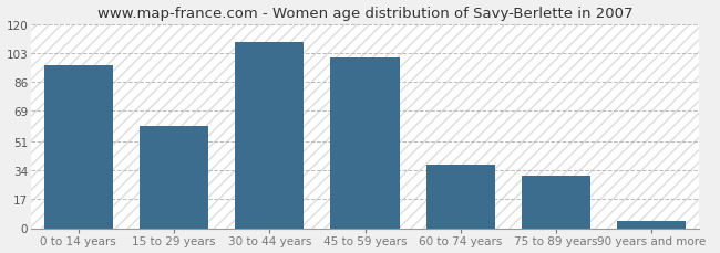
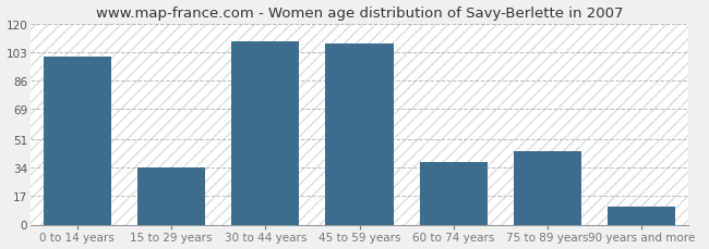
0 to 14 years: 96 -> 100
15 to 29 years: 60 -> 34
45 to 59 years: 100 -> 108
75 to 89 years: 31 -> 44
90 years and more: 4 -> 11
